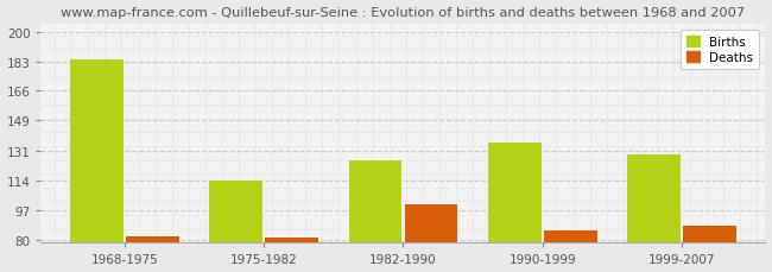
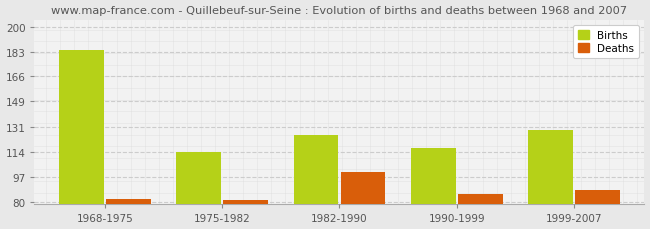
Births/1990-1999: 136 -> 117
